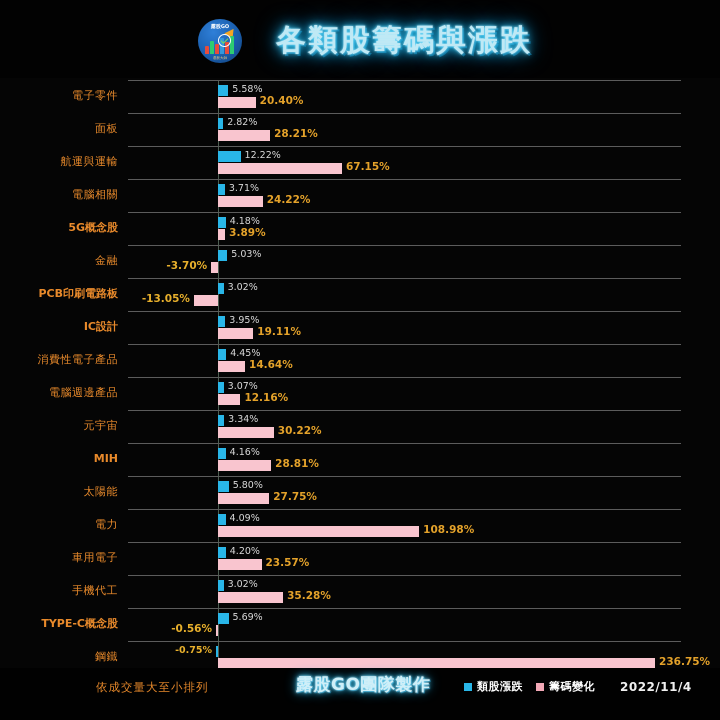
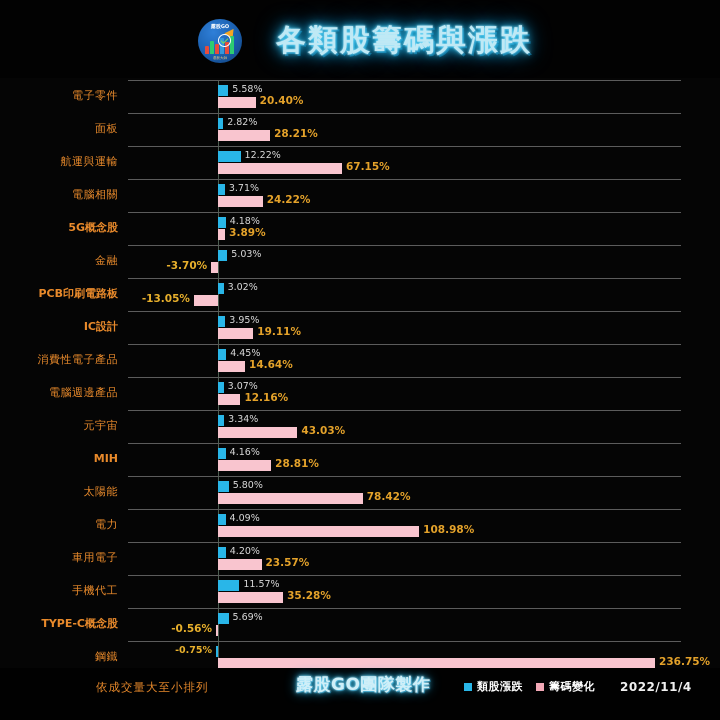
籌碼變化/元宇宙: 30.22% -> 43.03%
籌碼變化/太陽能: 27.75% -> 78.42%
類股漲跌/手機代工: 3.02% -> 11.57%
